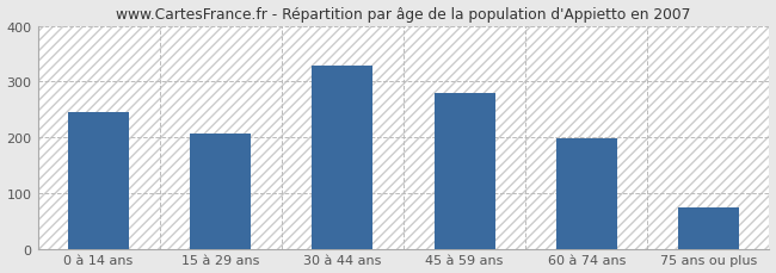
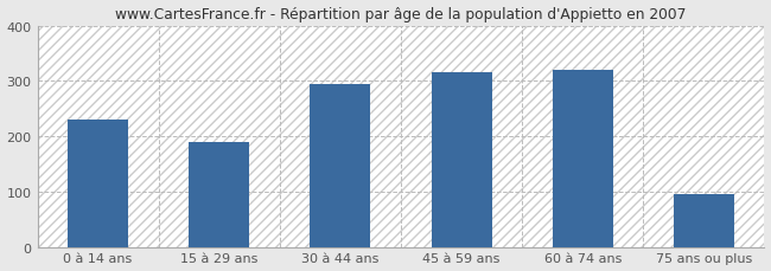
0 à 14 ans: 245 -> 230
15 à 29 ans: 207 -> 190
30 à 44 ans: 328 -> 295
45 à 59 ans: 280 -> 315
60 à 74 ans: 199 -> 320
75 ans ou plus: 74 -> 95
